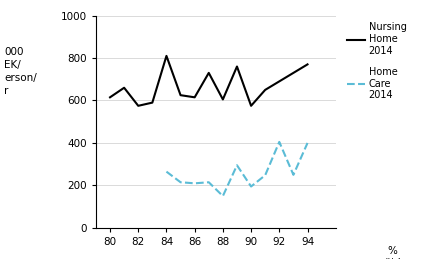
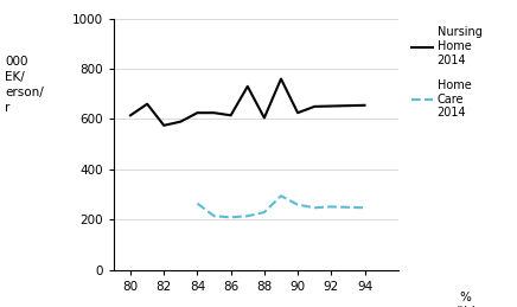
Nursing Home 2014/84: 810 -> 625
Home Care 2014/88: 150 -> 230
Nursing Home 2014/90: 575 -> 625
Home Care 2014/90: 195 -> 260
Home Care 2014/92: 405 -> 252
Nursing Home 2014/94: 770 -> 655
Home Care 2014/94: 400 -> 248
